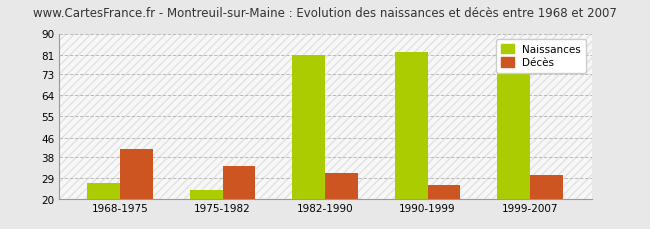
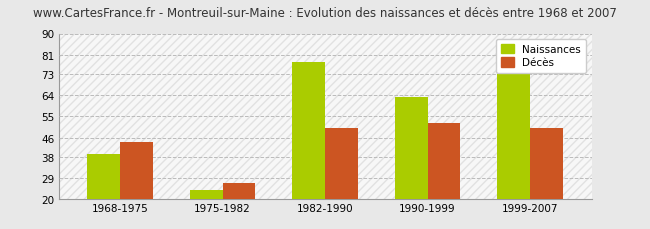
Naissances/1968-1975: 27 -> 39
Décès/1968-1975: 41 -> 44
Décès/1975-1982: 34 -> 27
Naissances/1982-1990: 81 -> 78
Décès/1982-1990: 31 -> 50
Naissances/1990-1999: 82 -> 63
Décès/1990-1999: 26 -> 52
Décès/1999-2007: 30 -> 50
